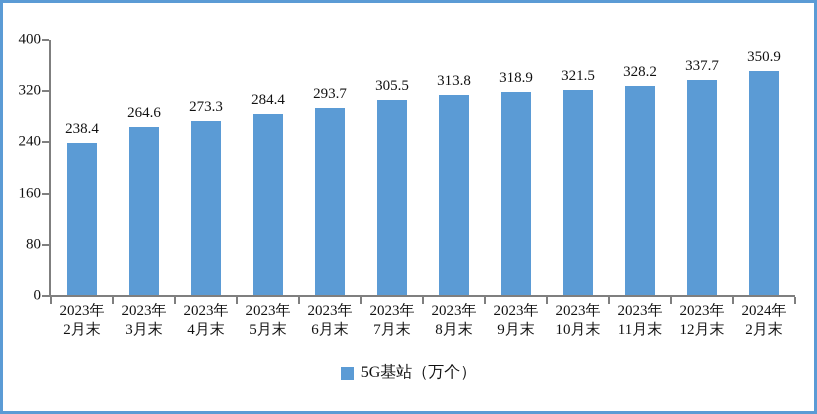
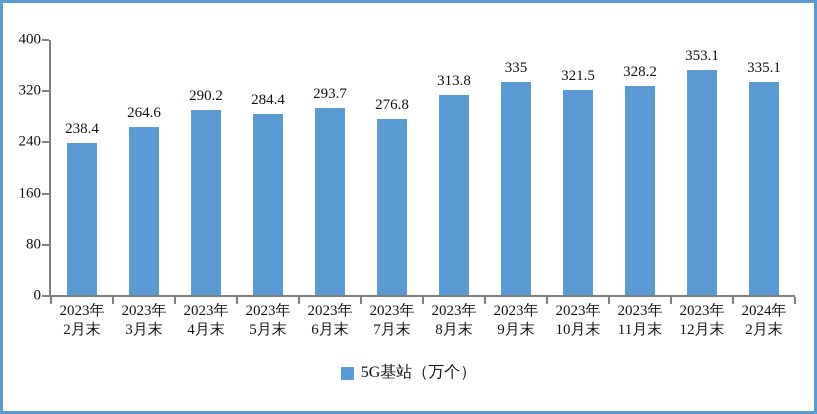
2023年4月末: 273.3 -> 290.2
2023年7月末: 305.5 -> 276.8
2023年9月末: 318.9 -> 335
2023年12月末: 337.7 -> 353.1
2024年2月末: 350.9 -> 335.1
